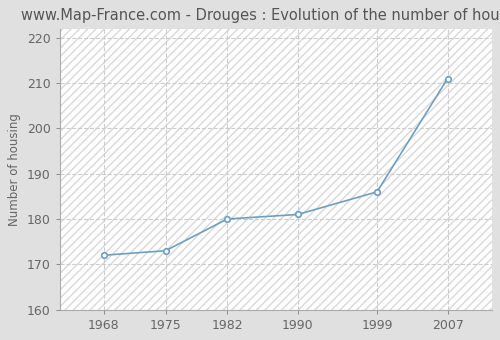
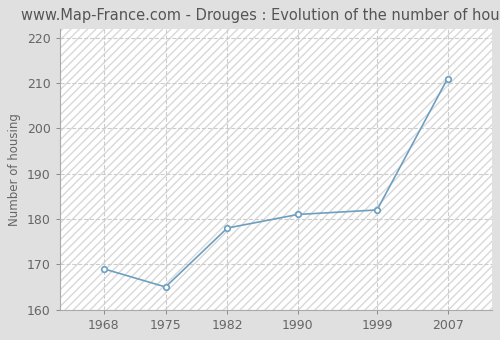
1968: 172 -> 169
1975: 173 -> 165
1982: 180 -> 178
1999: 186 -> 182
